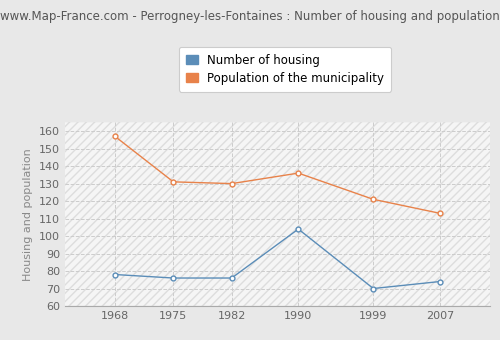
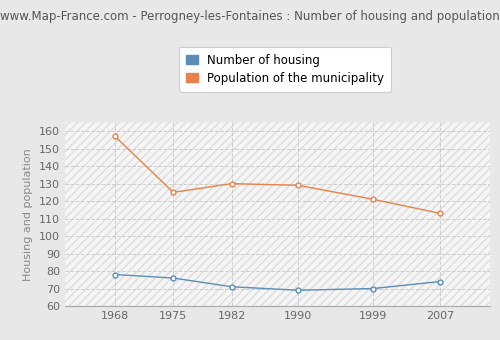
Population of the municipality/1975: 131 -> 125
Number of housing/1982: 76 -> 71
Number of housing/1990: 104 -> 69
Population of the municipality/1990: 136 -> 129
